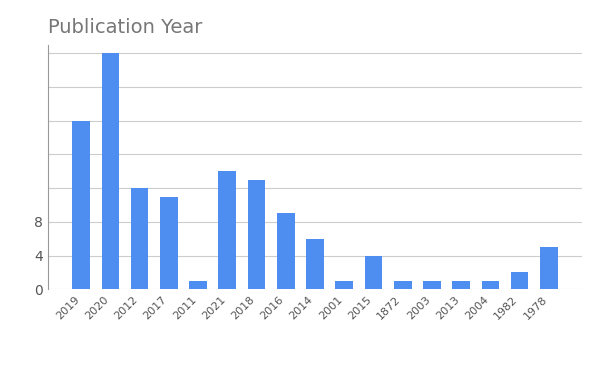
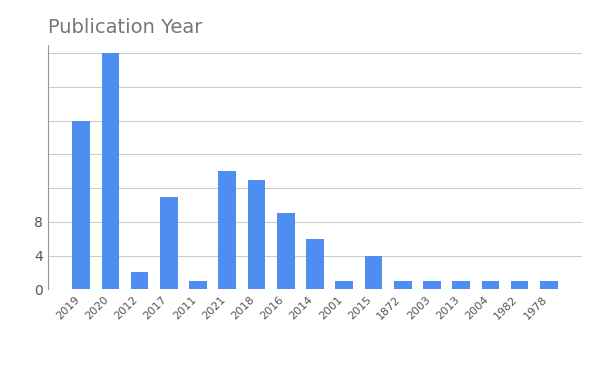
2012: 12 -> 2
1982: 2 -> 1
1978: 5 -> 1
